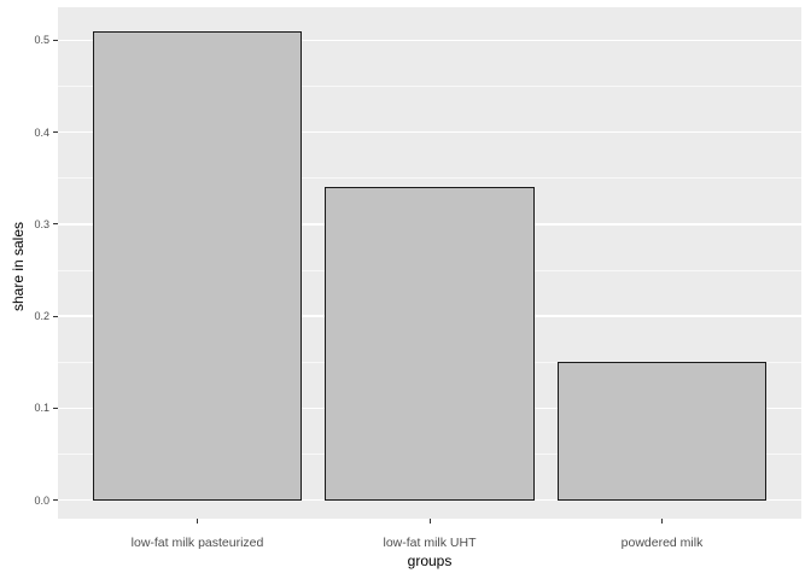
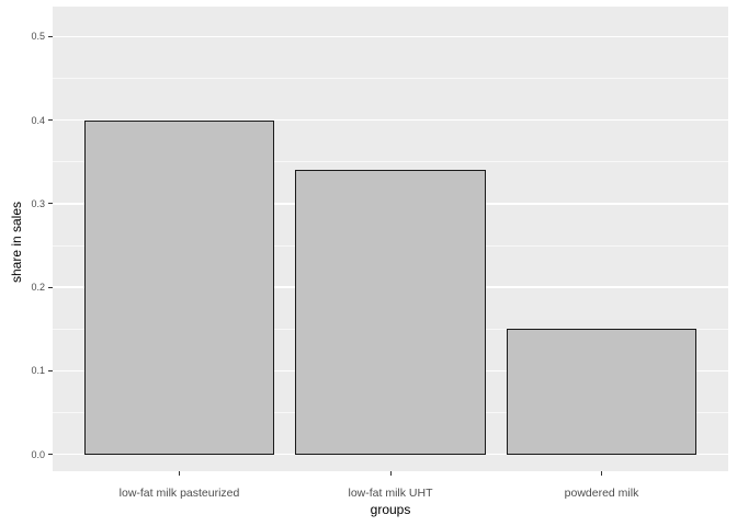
low-fat milk pasteurized: 0.51 -> 0.40
